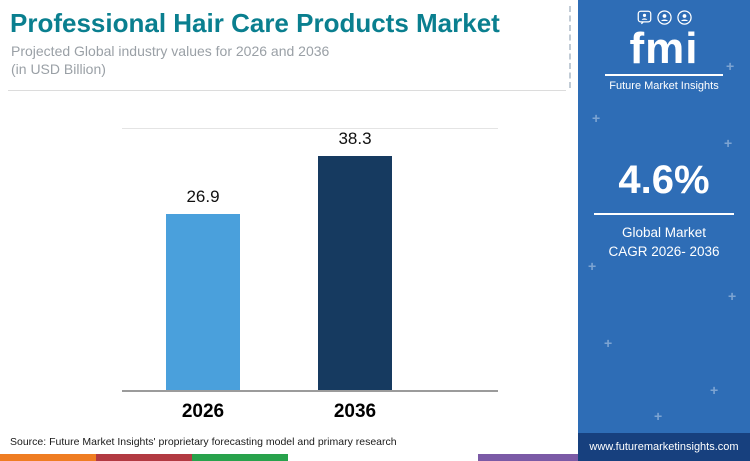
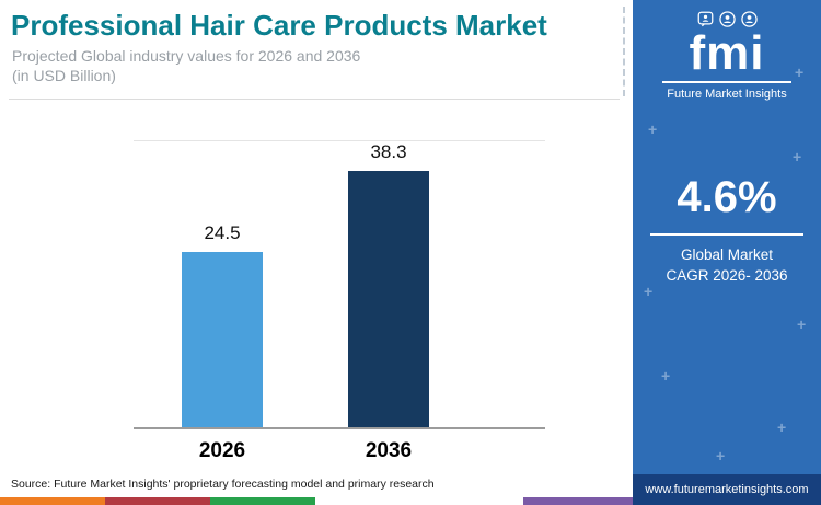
2026: 26.9 -> 24.5
